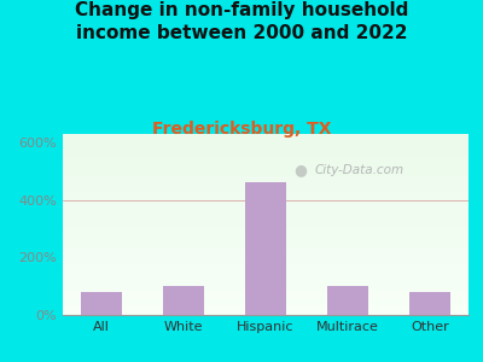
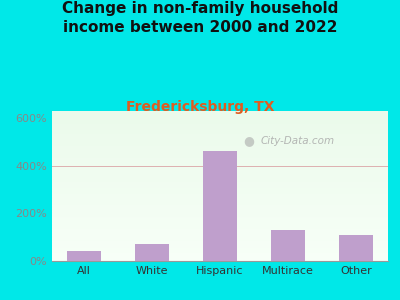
All: 80% -> 40%
White: 100% -> 70%
Multirace: 100% -> 130%
Other: 80% -> 110%
